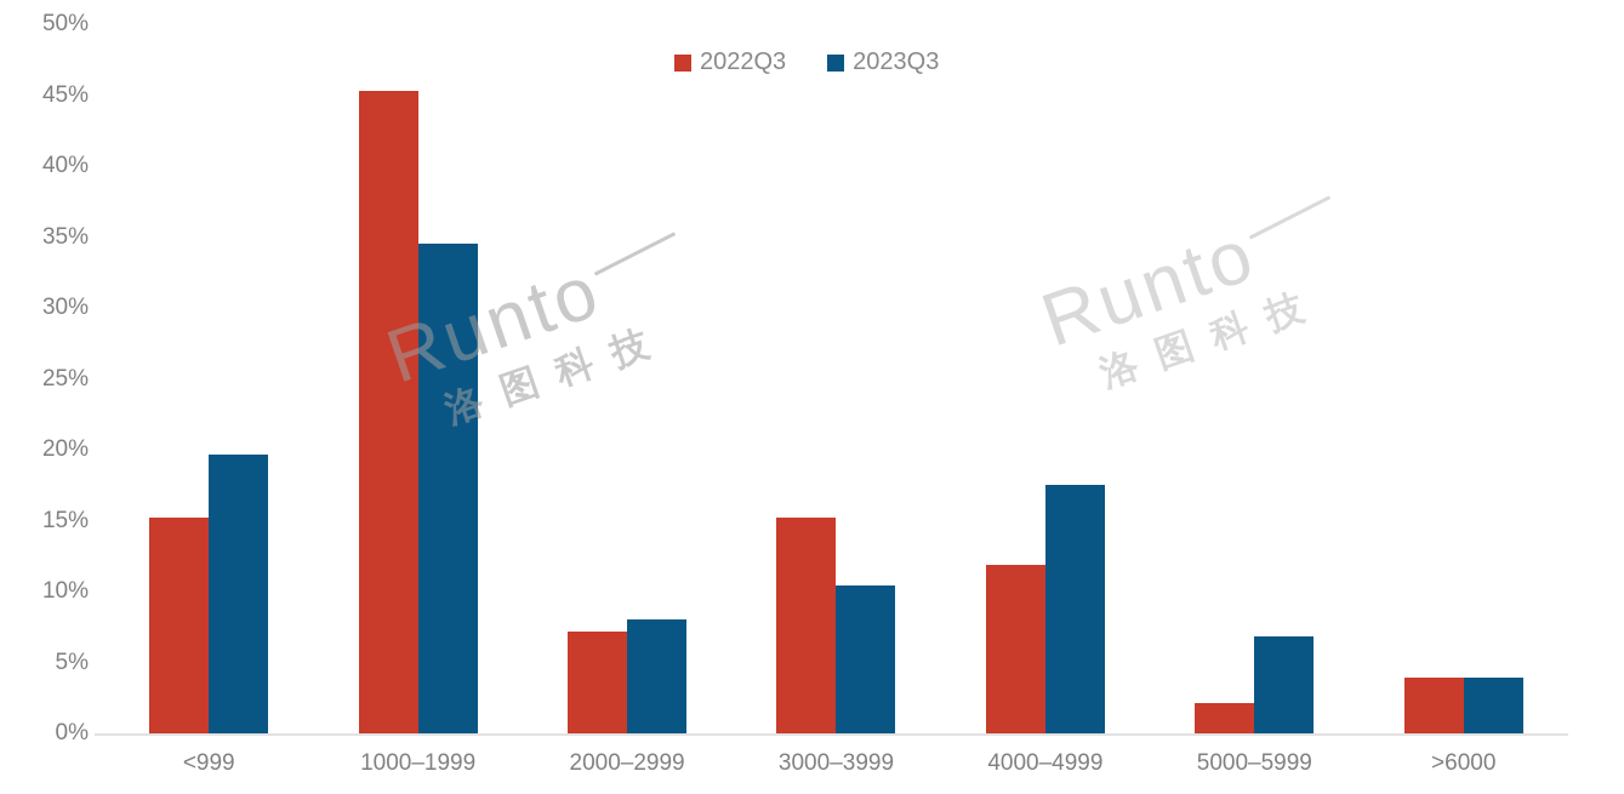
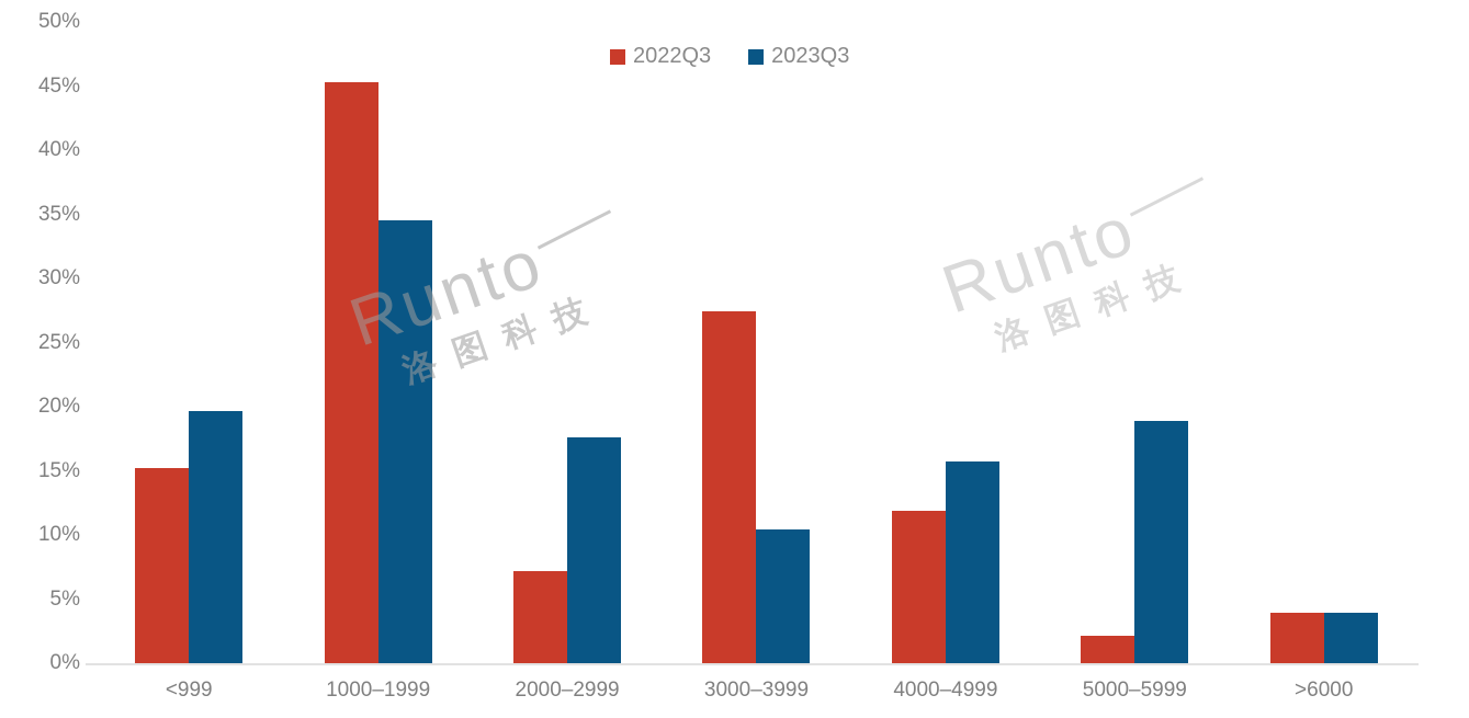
2023Q3/2000–2999: 8.0% -> 17.6%
2022Q3/3000–3999: 15.2% -> 27.4%
2023Q3/4000–4999: 17.5% -> 15.7%
2023Q3/5000–5999: 6.8% -> 18.9%
